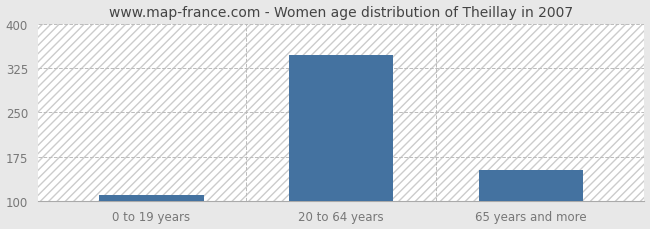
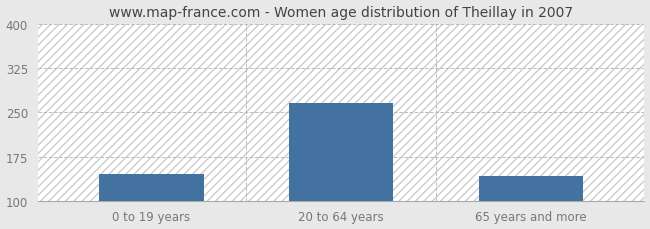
0 to 19 years: 109 -> 146
20 to 64 years: 348 -> 266
65 years and more: 152 -> 142
